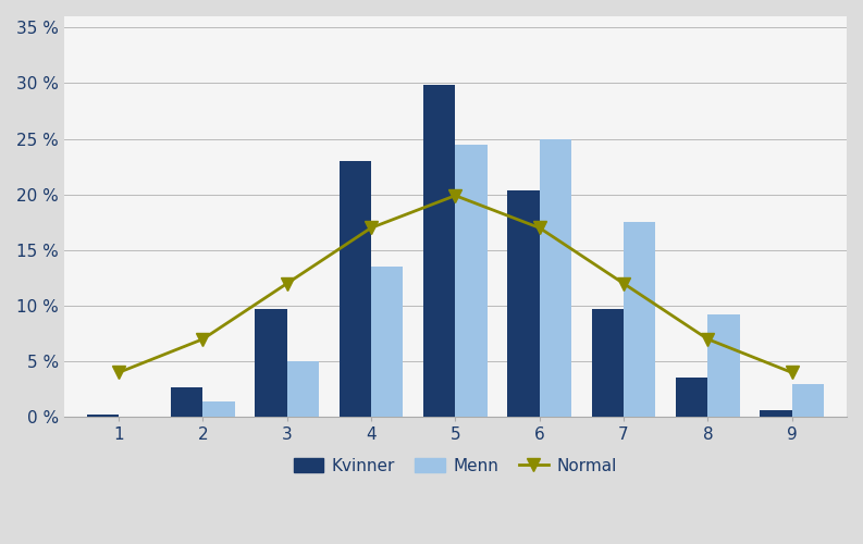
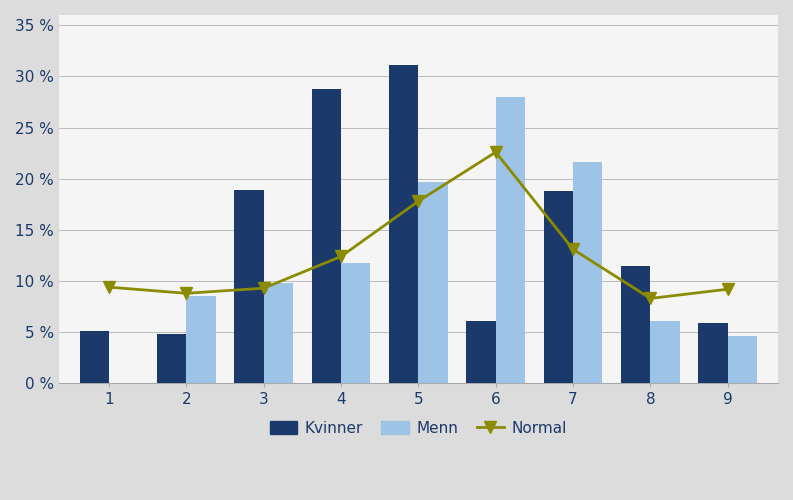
Kvinner/1: 0.2 % -> 5.1 %
Normal/1: 4.0 % -> 9.4 %
Kvinner/2: 2.7 % -> 4.8 %
Normal/2: 7.0 % -> 8.8 %
Menn/2: 1.4 % -> 8.5 %
Kvinner/3: 9.7 % -> 18.9 %
Normal/3: 12.0 % -> 9.3 %
Menn/3: 5.0 % -> 9.8 %
Kvinner/4: 23.0 % -> 28.8 %
Normal/4: 17.0 % -> 12.4 %
Menn/4: 13.5 % -> 11.8 %
Kvinner/5: 29.8 % -> 31.1 %
Normal/5: 19.9 % -> 17.8 %
Menn/5: 24.5 % -> 19.7 %
Kvinner/6: 20.4 % -> 6.1 %
Normal/6: 17.0 % -> 22.6 %
Menn/6: 25.0 % -> 28.0 %
Kvinner/7: 9.7 % -> 18.8 %
Normal/7: 12.0 % -> 13.1 %
Menn/7: 17.5 % -> 21.6 %
Kvinner/8: 3.6 % -> 11.5 %
Normal/8: 7.0 % -> 8.3 %
Menn/8: 9.2 % -> 6.1 %
Kvinner/9: 0.6 % -> 5.9 %
Normal/9: 4.0 % -> 9.2 %
Menn/9: 3.0 % -> 4.6 %
